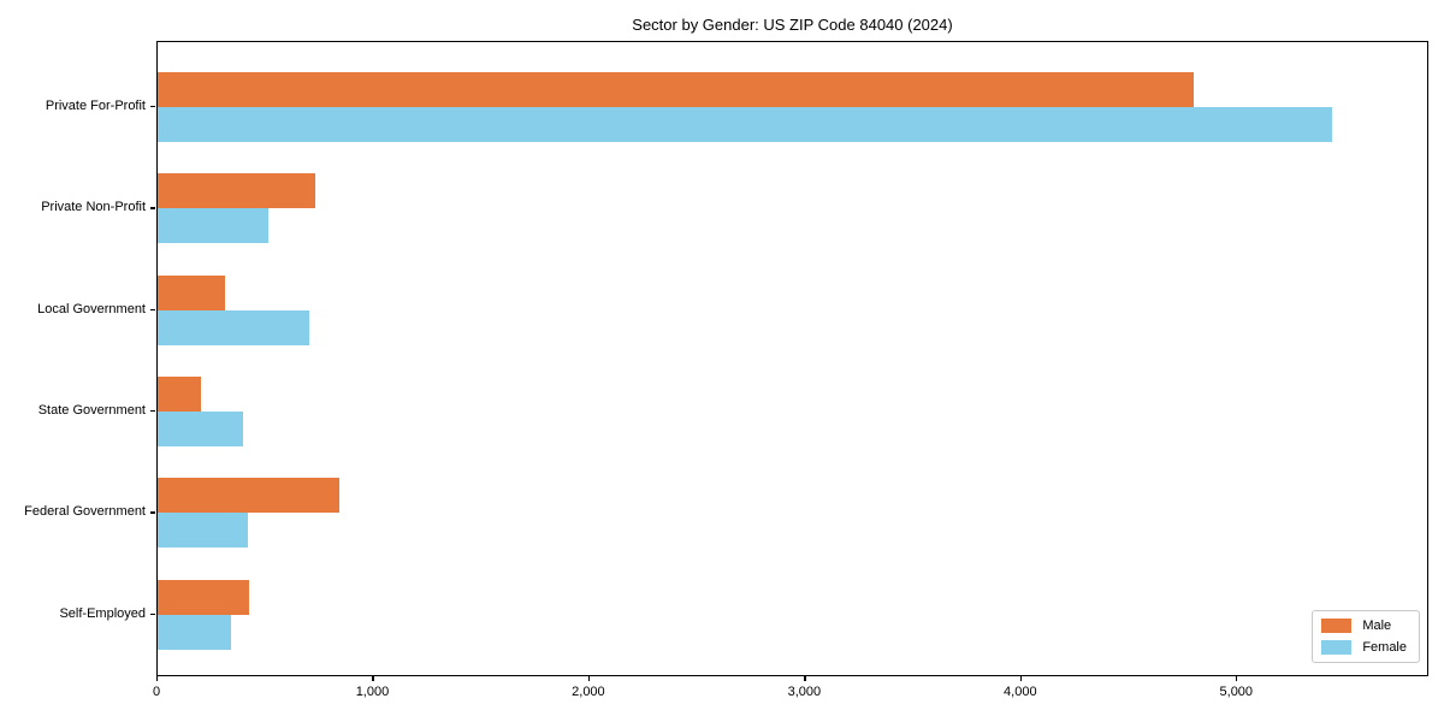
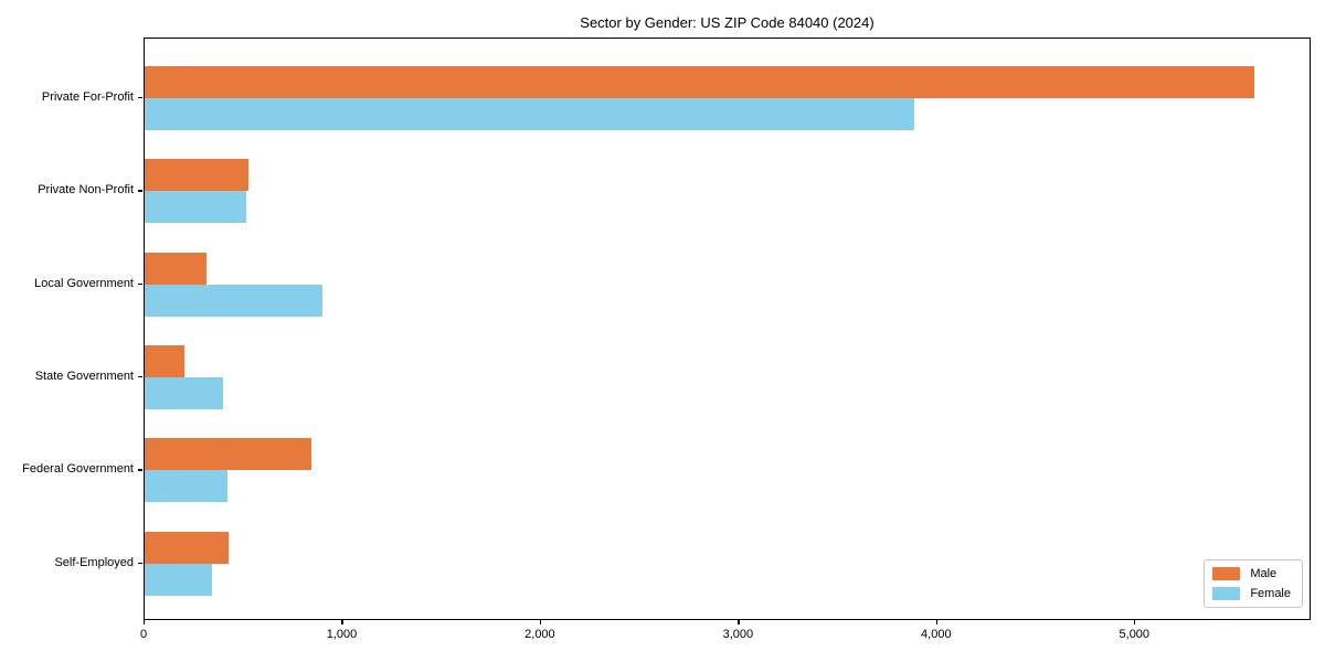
Male/Private For-Profit: 4800 -> 5600
Female/Private For-Profit: 5440 -> 3880
Male/Private Non-Profit: 730 -> 520
Female/Local Government: 700 -> 900
